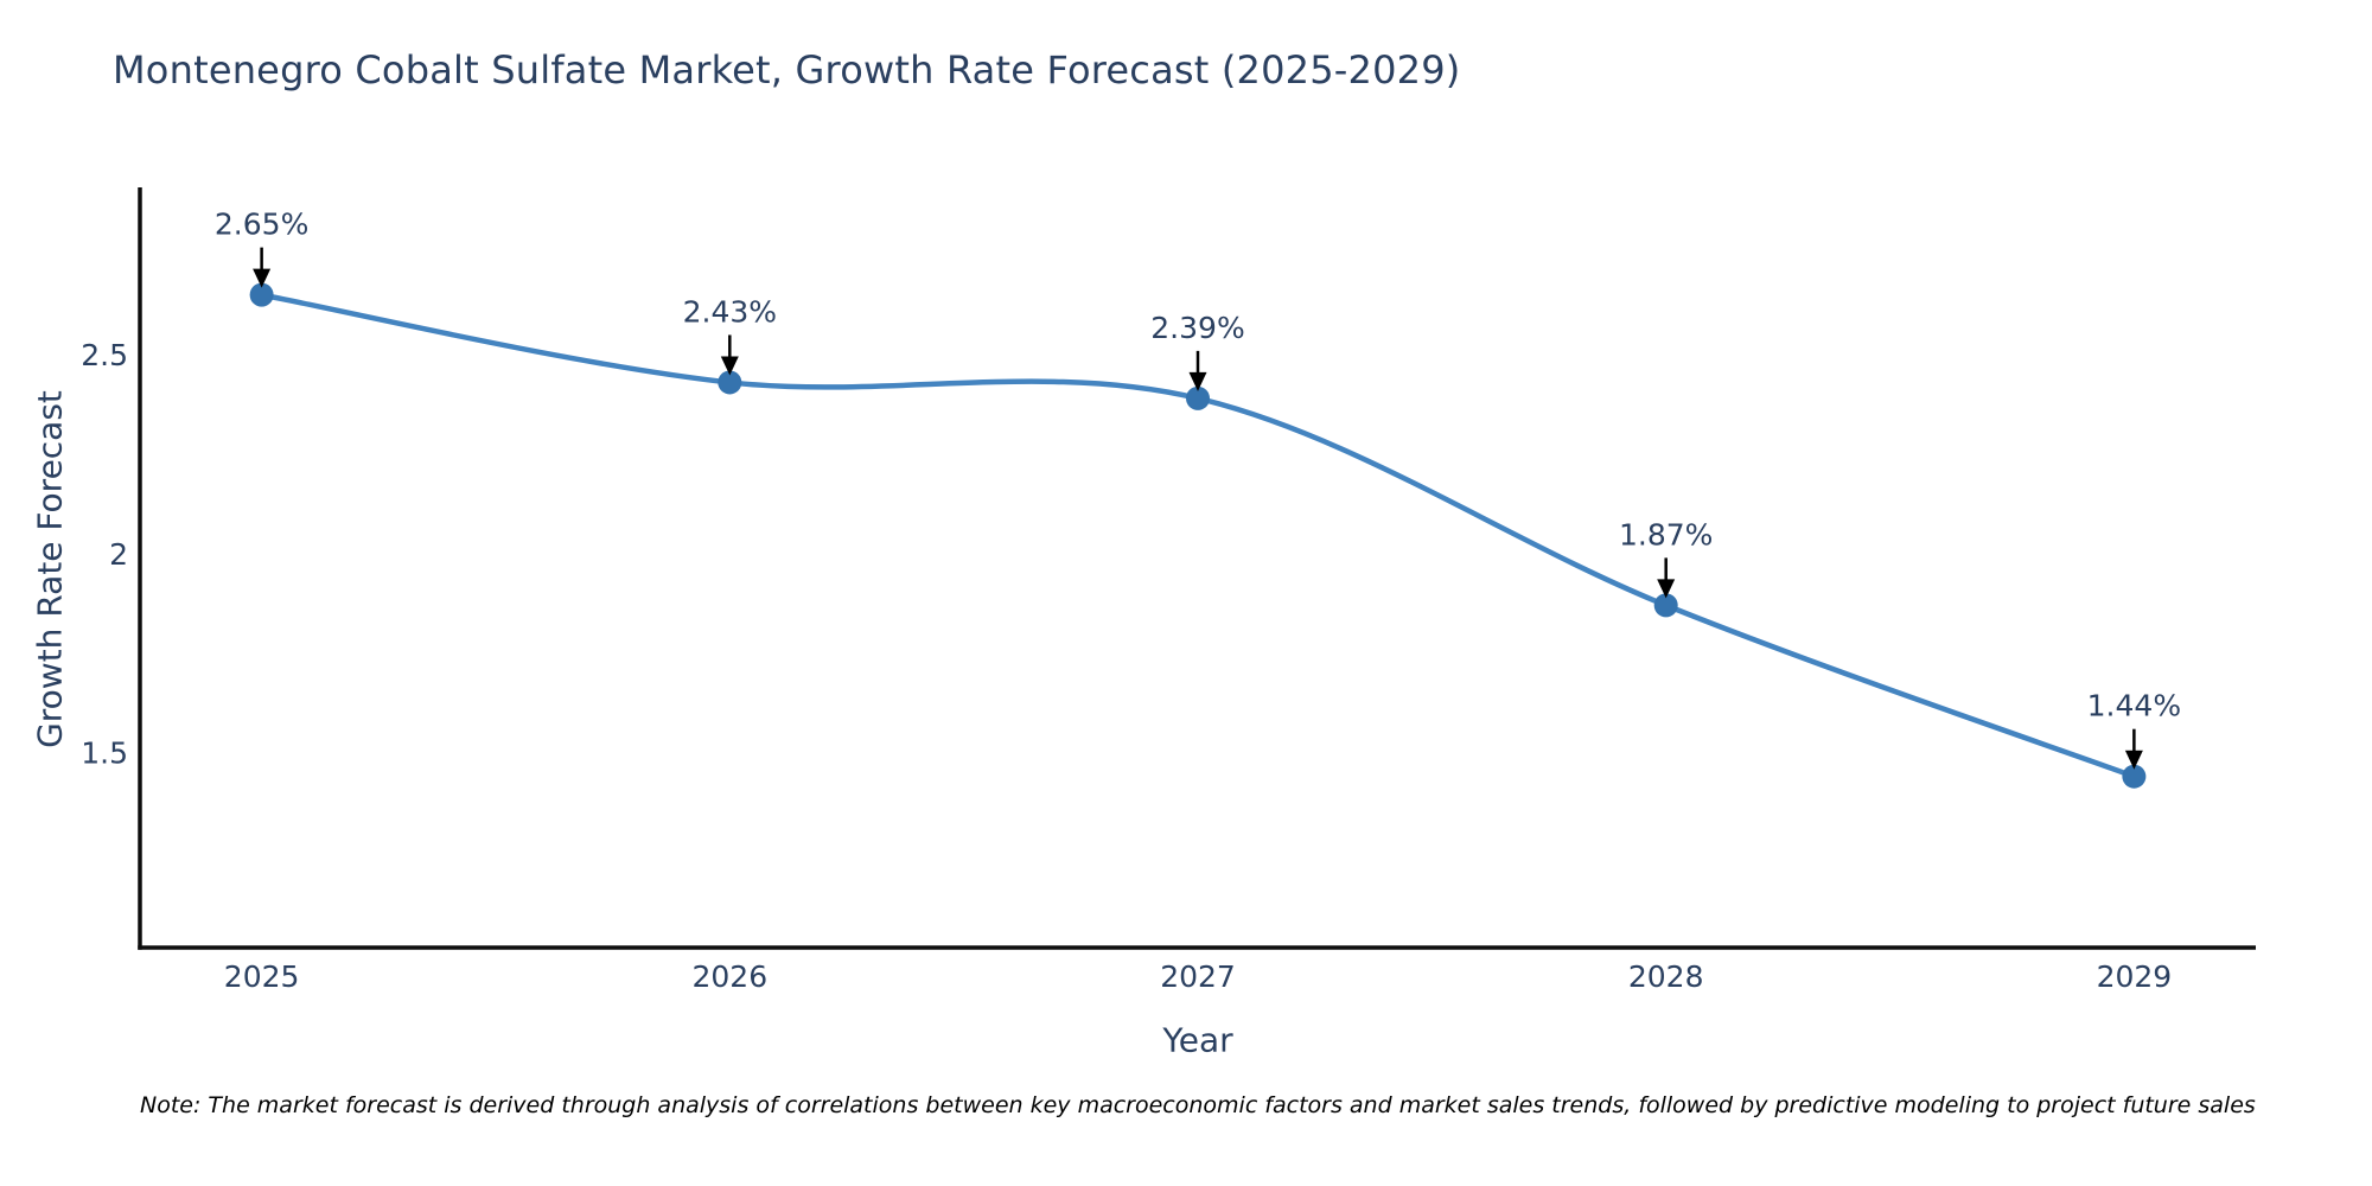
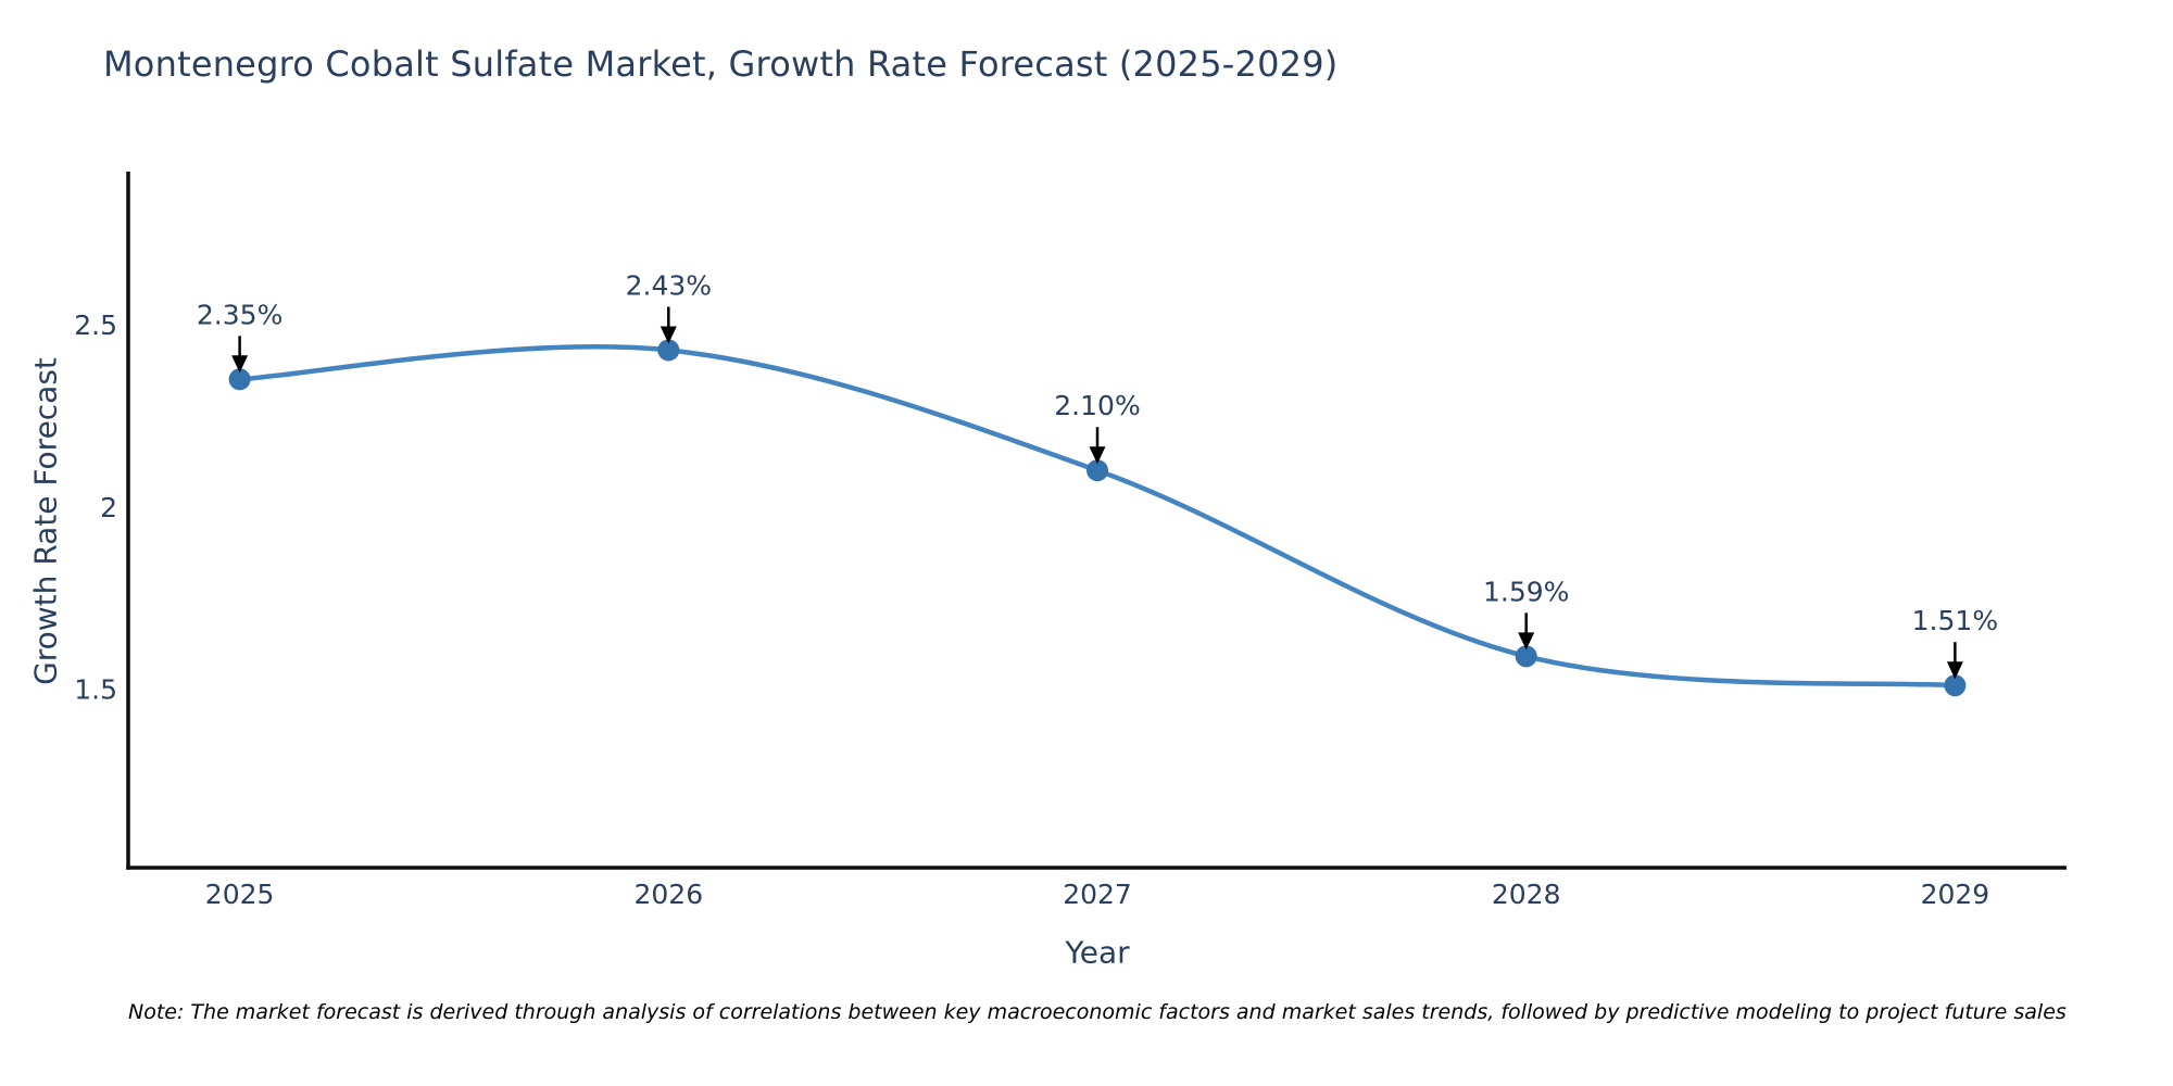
2025: 2.65% -> 2.35%
2027: 2.39% -> 2.10%
2028: 1.87% -> 1.59%
2029: 1.44% -> 1.51%
